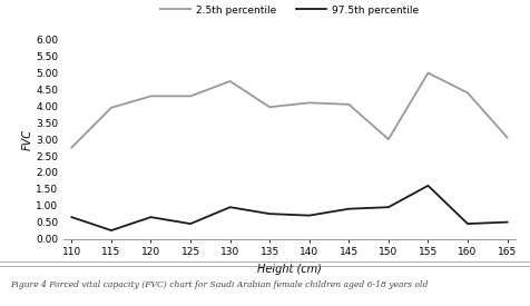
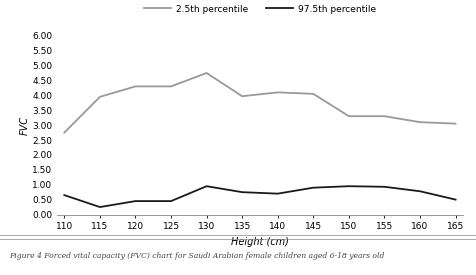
97.5th percentile/120: 0.65 -> 0.45
2.5th percentile/150: 3.00 -> 3.30
2.5th percentile/155: 5.00 -> 3.30
97.5th percentile/155: 1.60 -> 0.93
2.5th percentile/160: 4.40 -> 3.10
97.5th percentile/160: 0.45 -> 0.78
